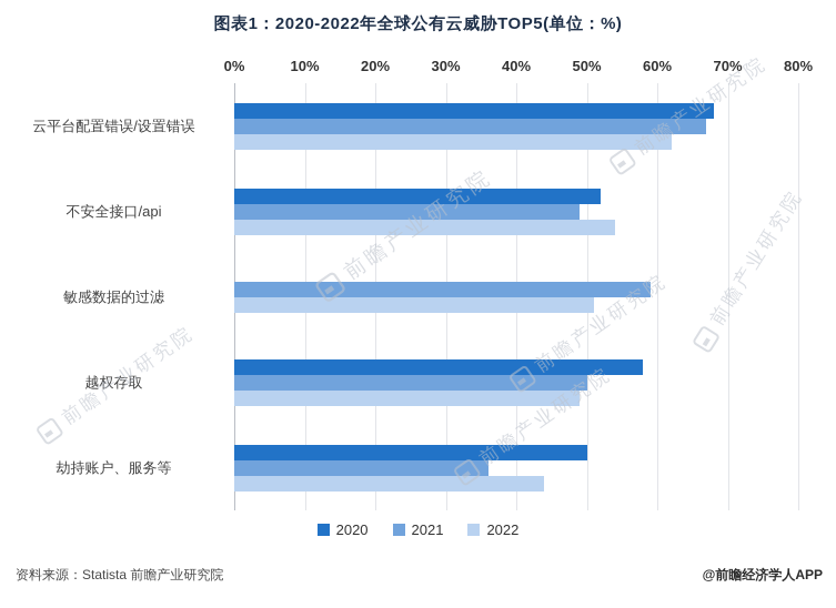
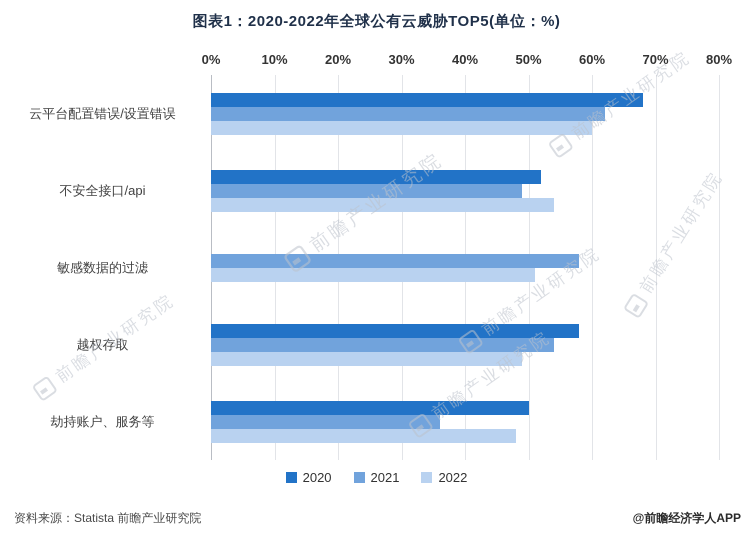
2021/云平台配置错误/设置错误: 67% -> 62%
2022/云平台配置错误/设置错误: 62% -> 60%
2021/敏感数据的过滤: 59% -> 58%
2021/越权存取: 50% -> 54%
2022/劫持账户、服务等: 44% -> 48%
